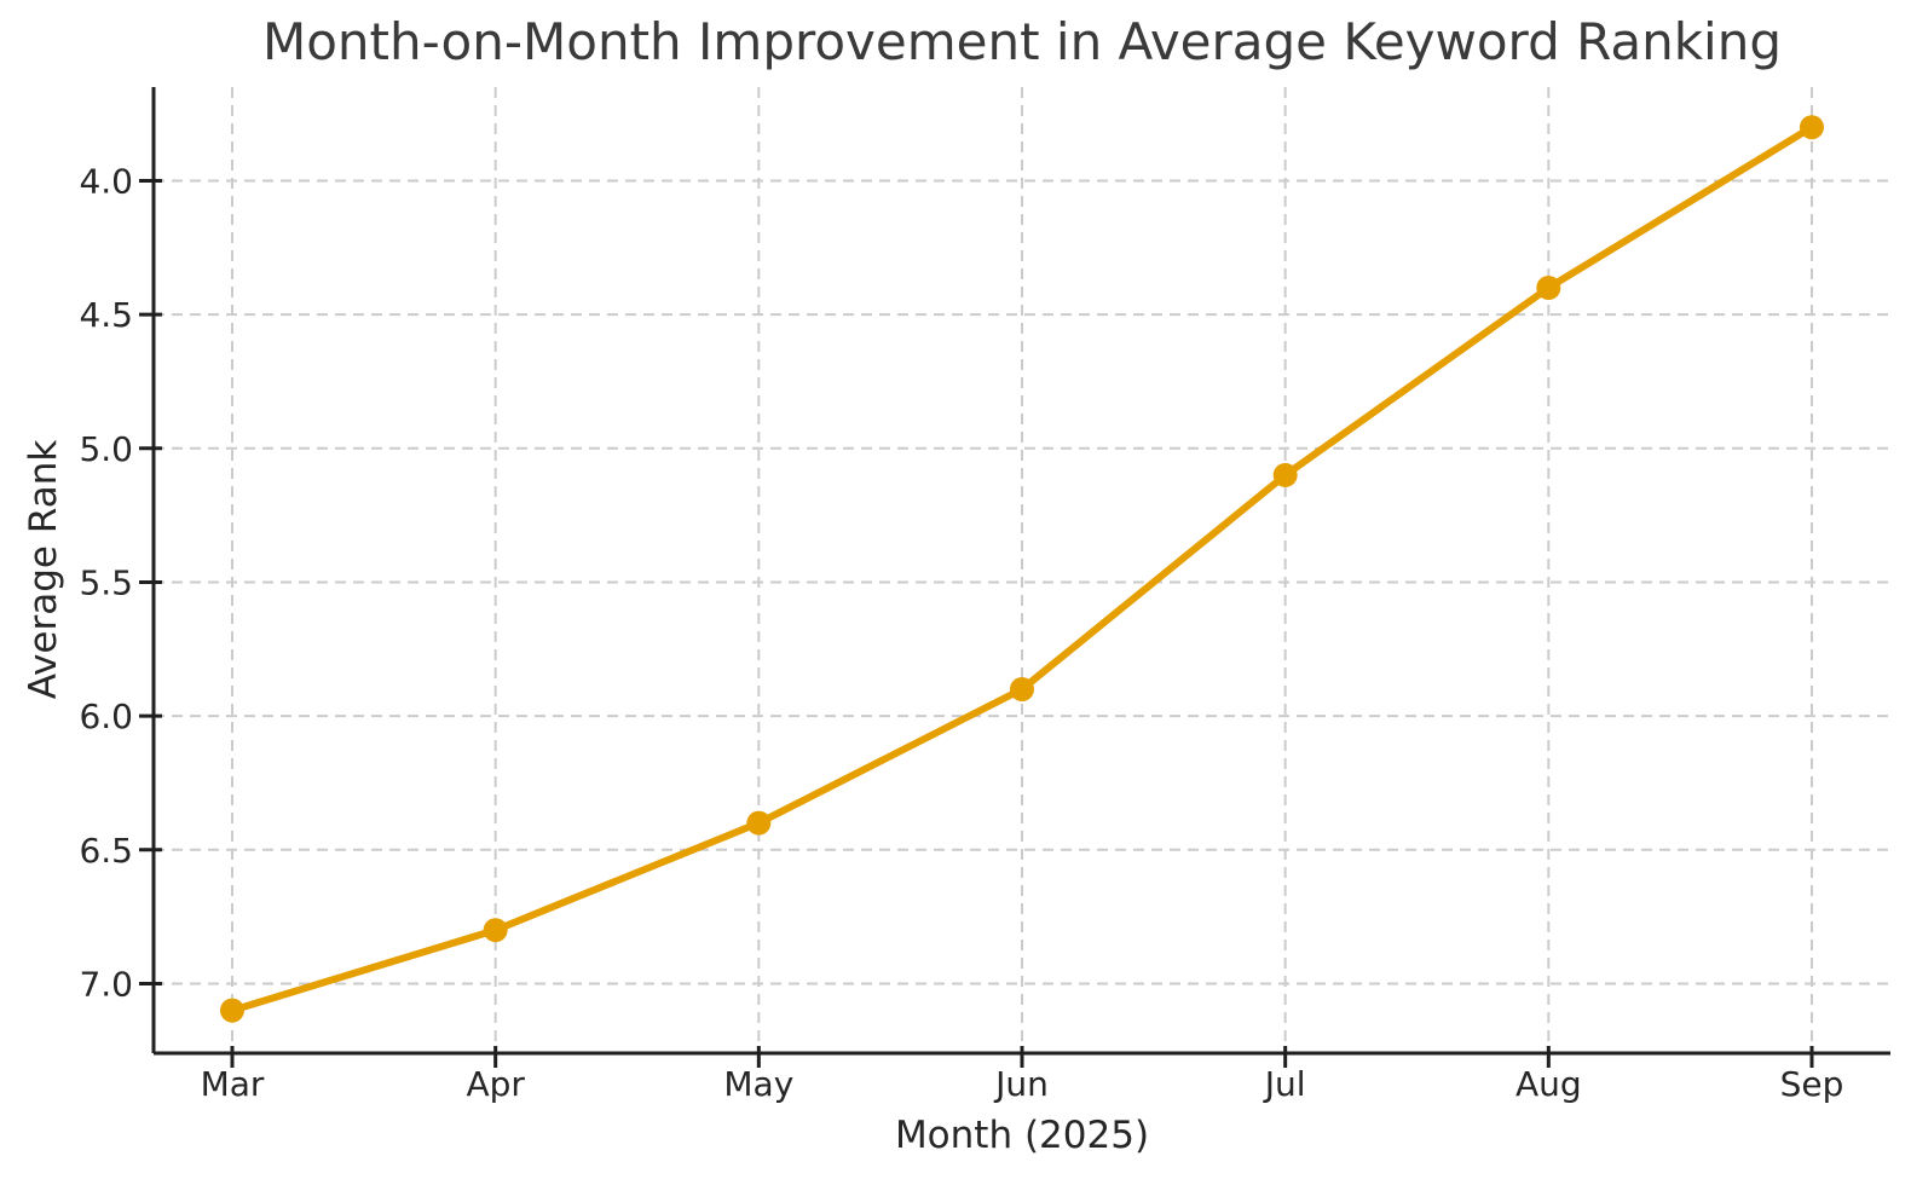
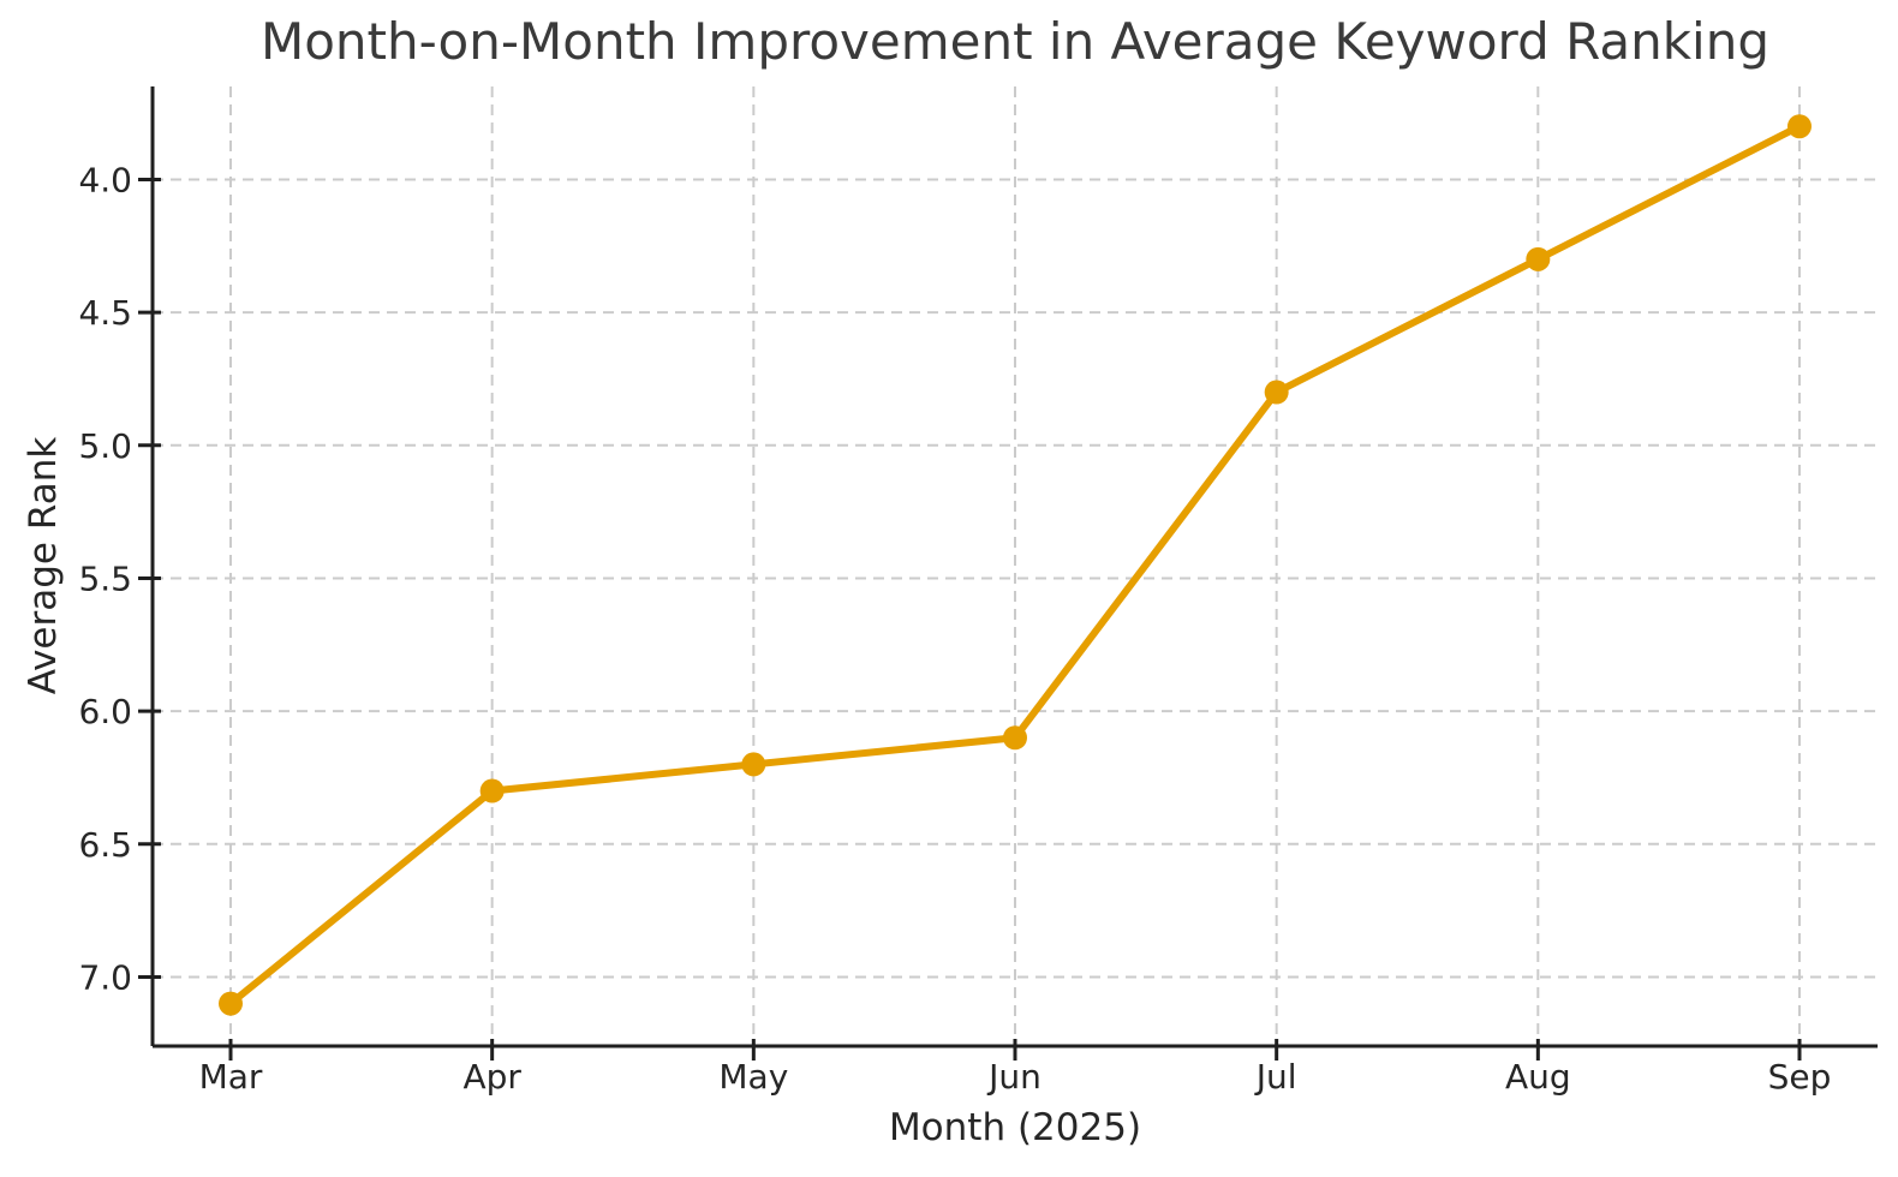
Apr: 6.8 -> 6.3
May: 6.4 -> 6.2
Jun: 5.9 -> 6.1
Jul: 5.1 -> 4.8
Aug: 4.4 -> 4.3
